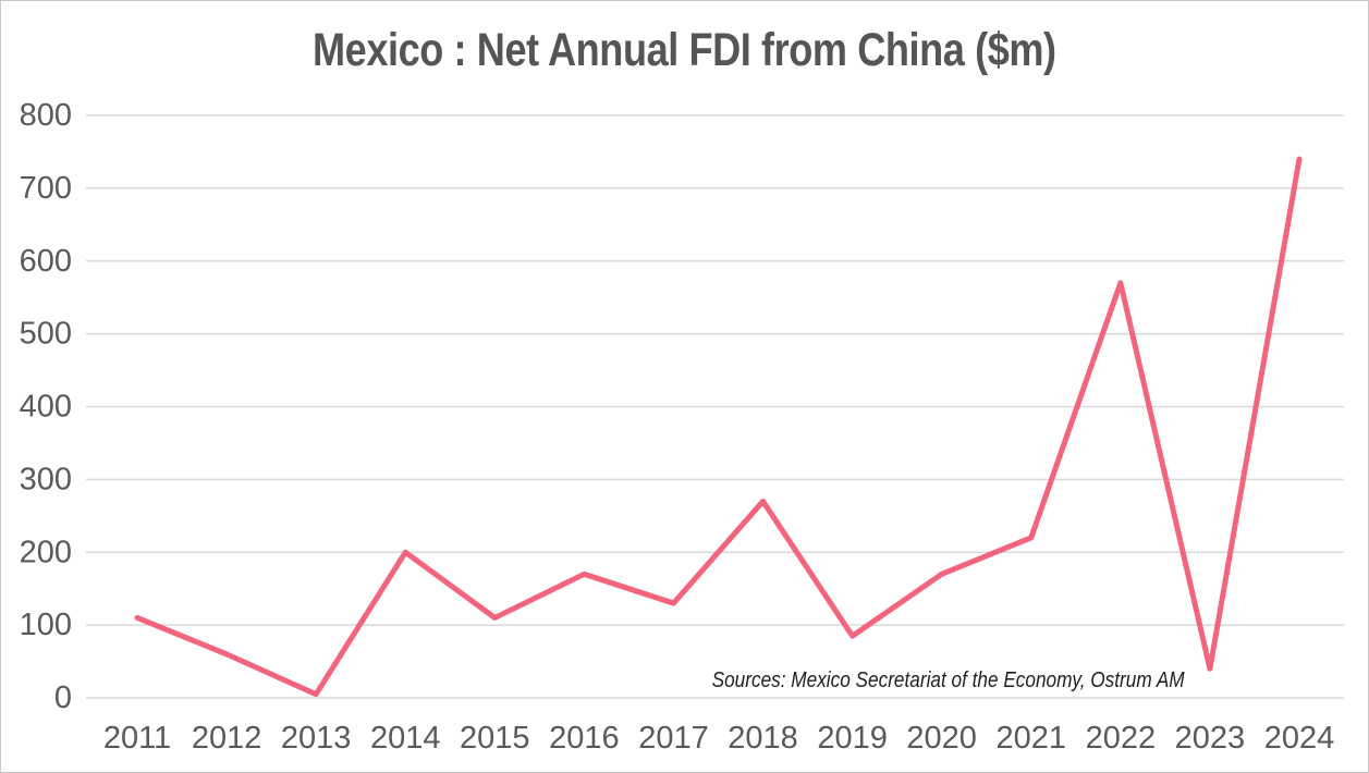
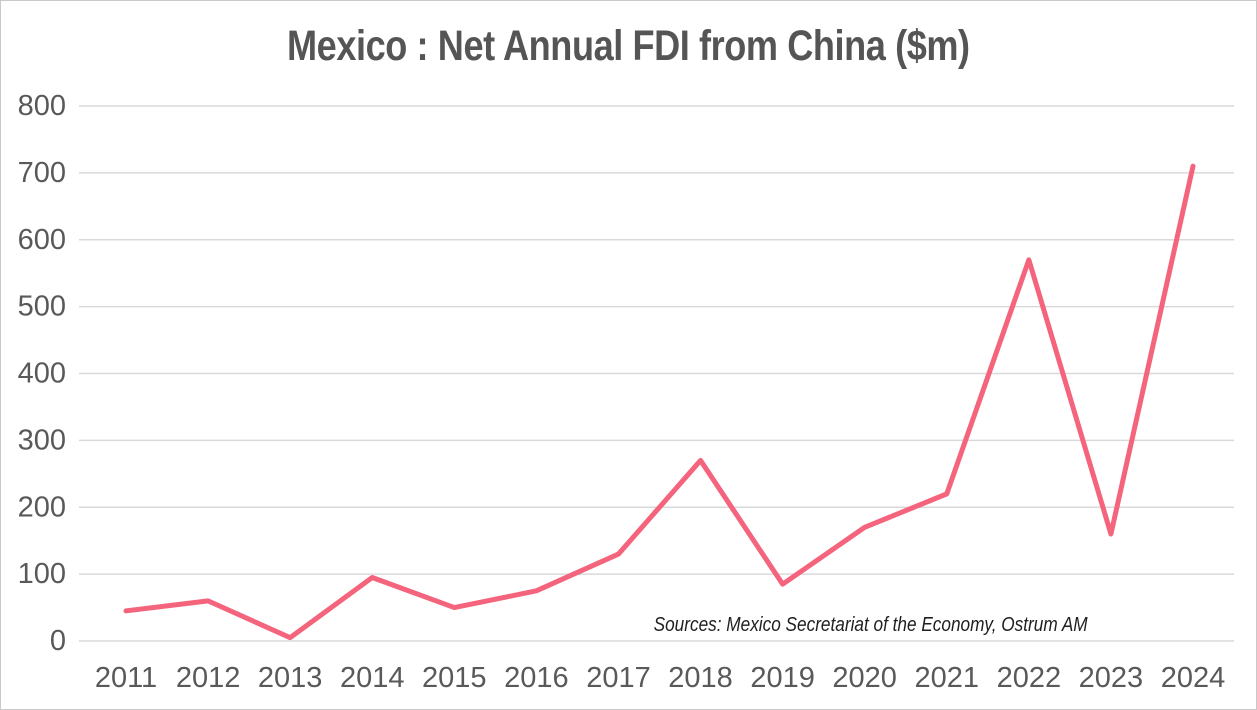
2011: 110 -> 40
2014: 200 -> 100
2015: 110 -> 50
2016: 170 -> 80
2023: 40 -> 160
2024: 740 -> 710
